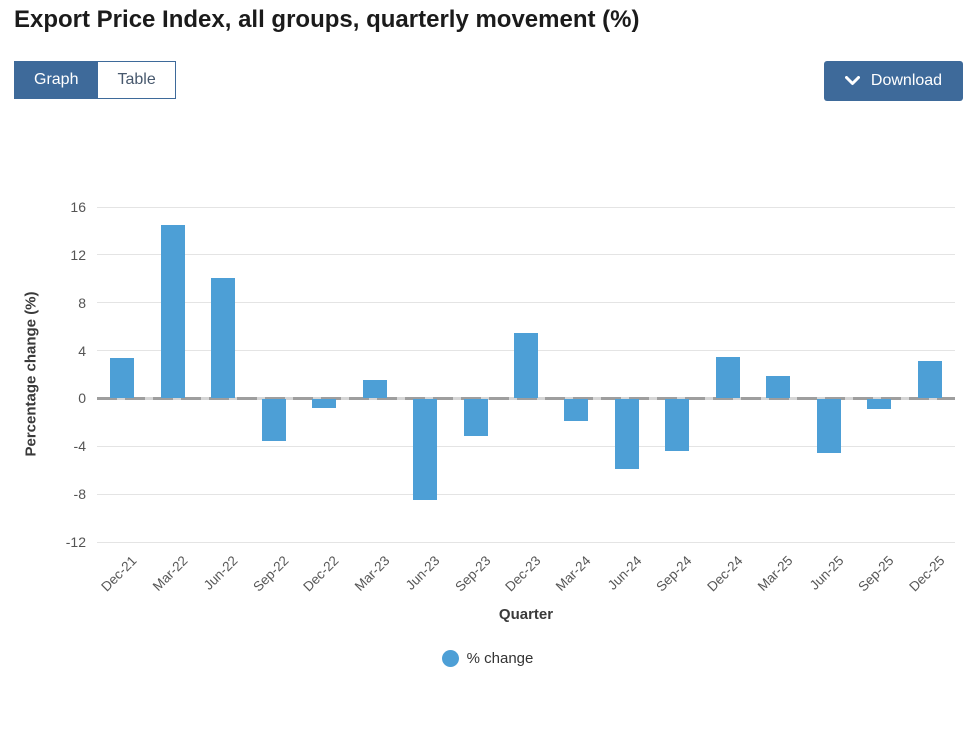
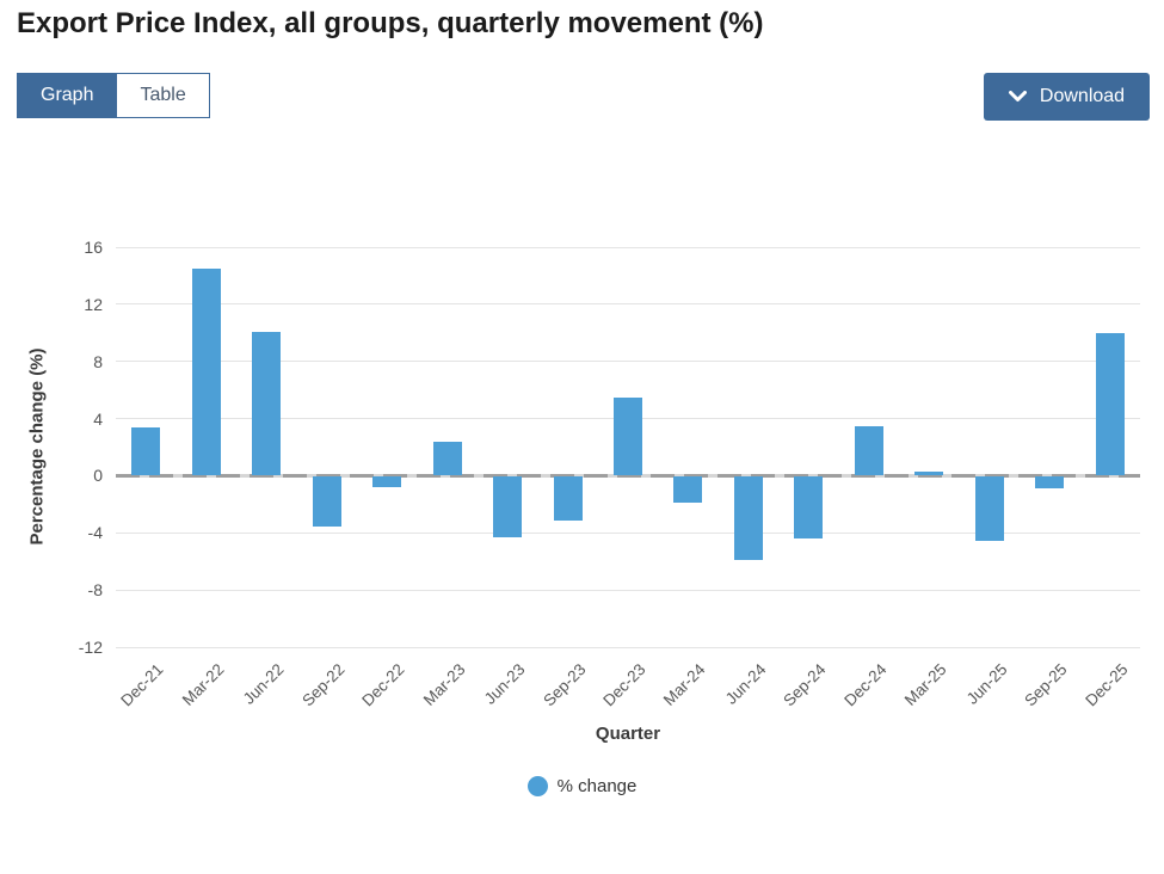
Mar-23: 1.5 -> 2.4
Jun-23: -8.5 -> -4.3
Mar-25: 1.9 -> 0.3
Dec-25: 3.1 -> 10.0
